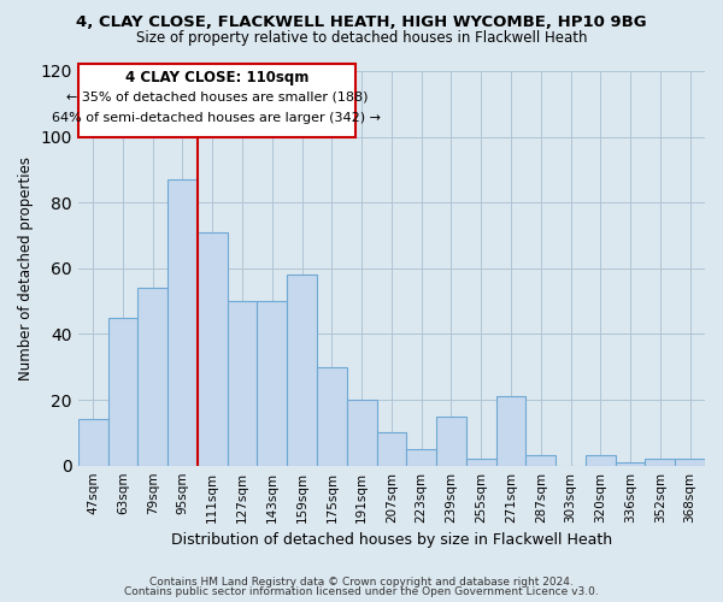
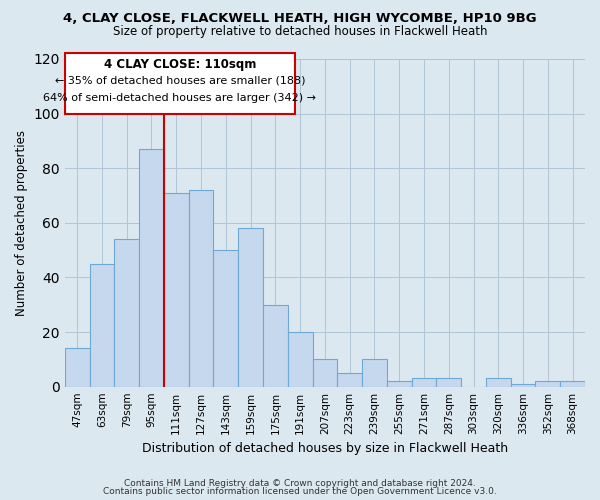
127sqm: 50 -> 72
239sqm: 15 -> 10
271sqm: 21 -> 3
